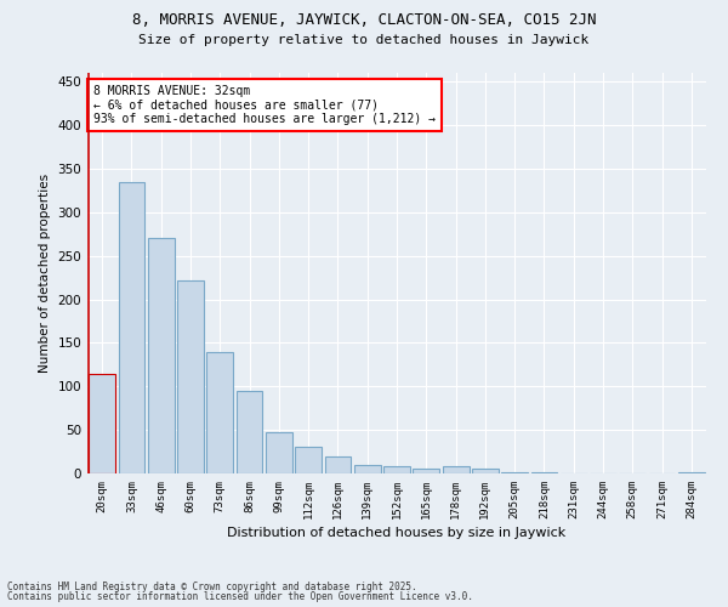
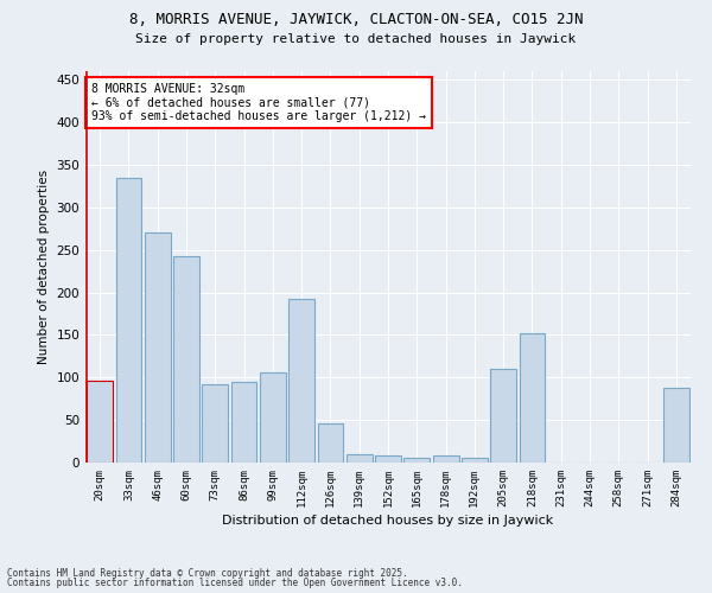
20sqm: 115 -> 96
60sqm: 222 -> 242
73sqm: 140 -> 92
99sqm: 48 -> 106
112sqm: 30 -> 192
126sqm: 20 -> 46
205sqm: 1 -> 110
218sqm: 1 -> 152
284sqm: 2 -> 88
